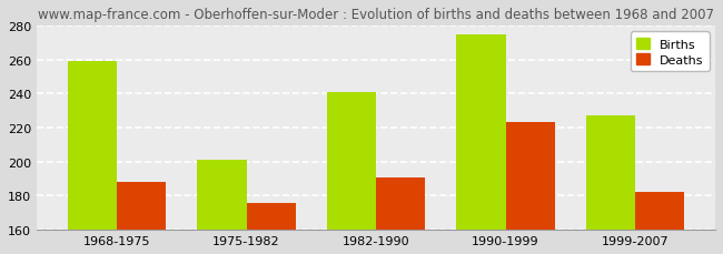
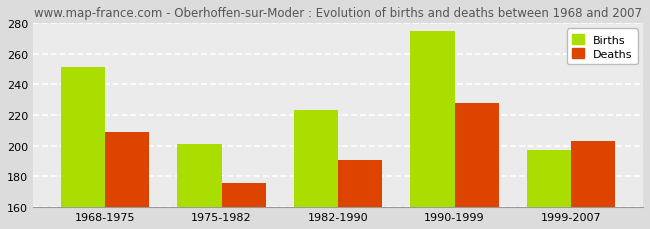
Births/1968-1975: 259 -> 251
Deaths/1968-1975: 188 -> 209
Births/1982-1990: 241 -> 223
Deaths/1990-1999: 223 -> 228
Births/1999-2007: 227 -> 197
Deaths/1999-2007: 182 -> 203
